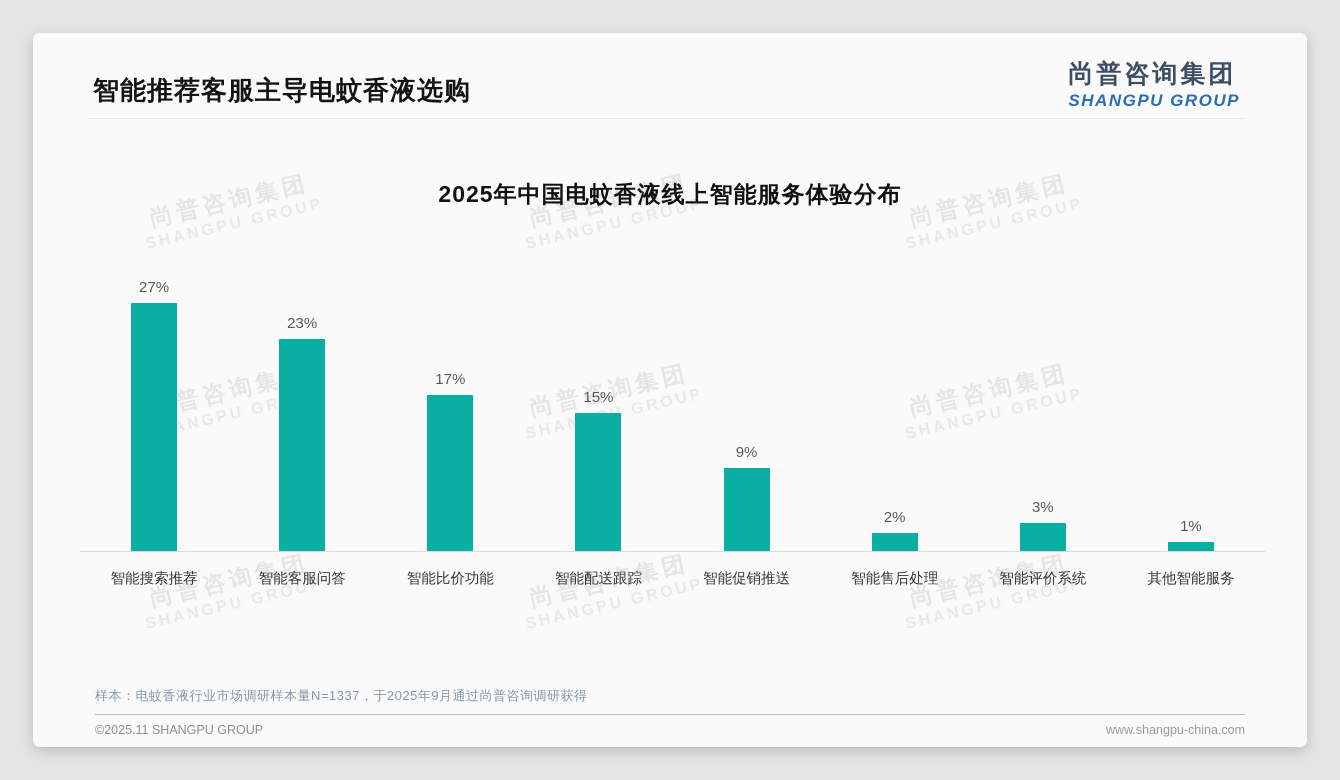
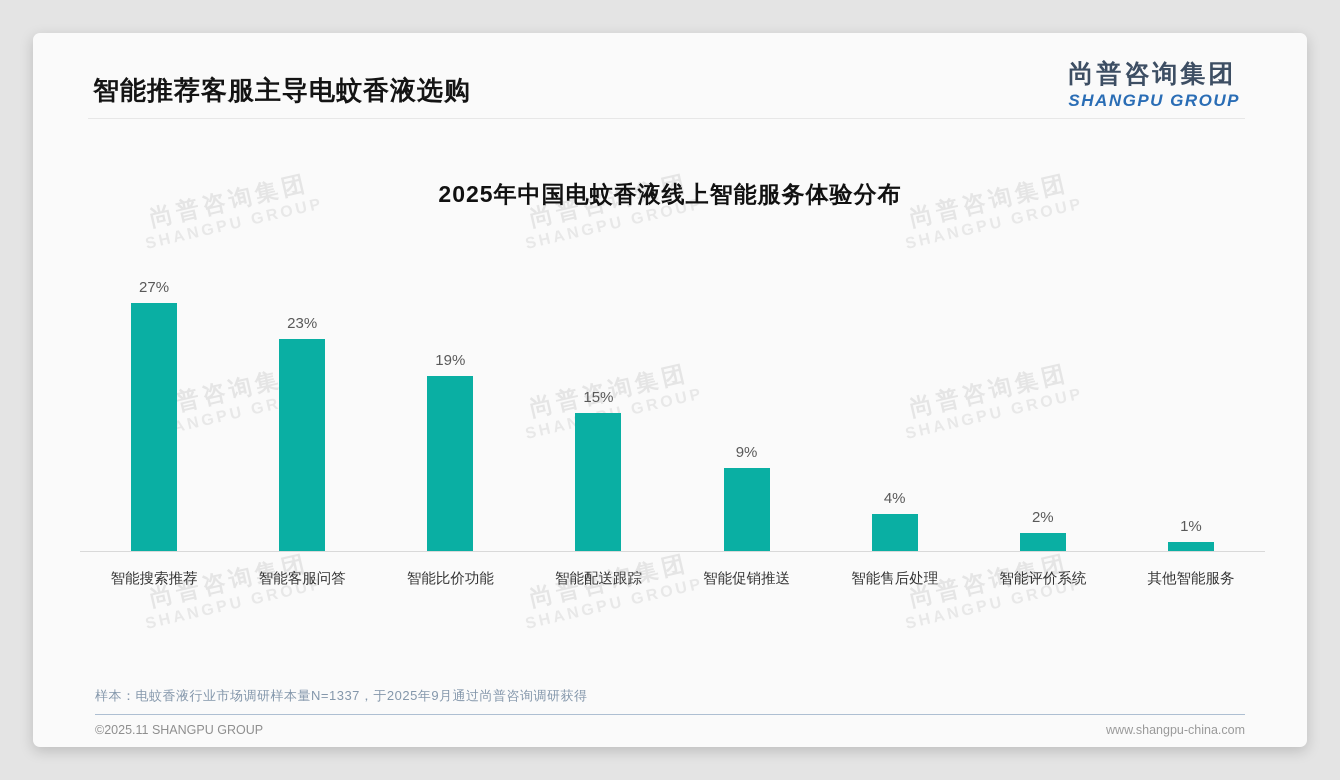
智能比价功能: 17% -> 19%
智能售后处理: 2% -> 4%
智能评价系统: 3% -> 2%
